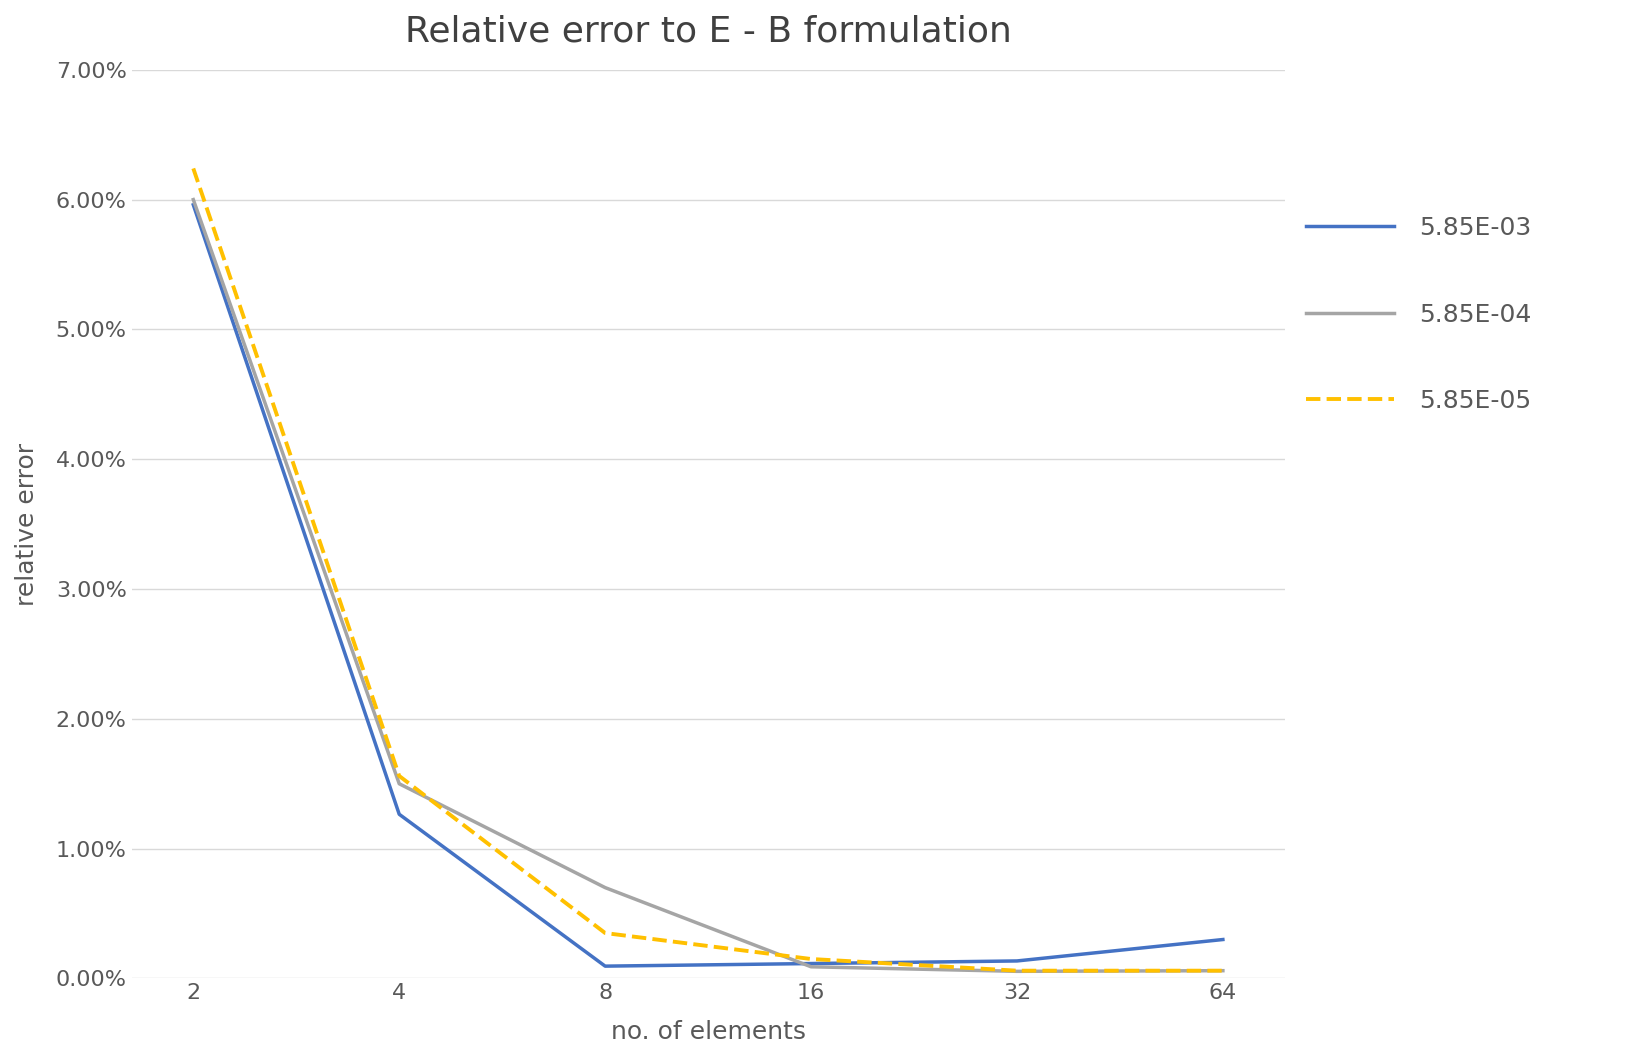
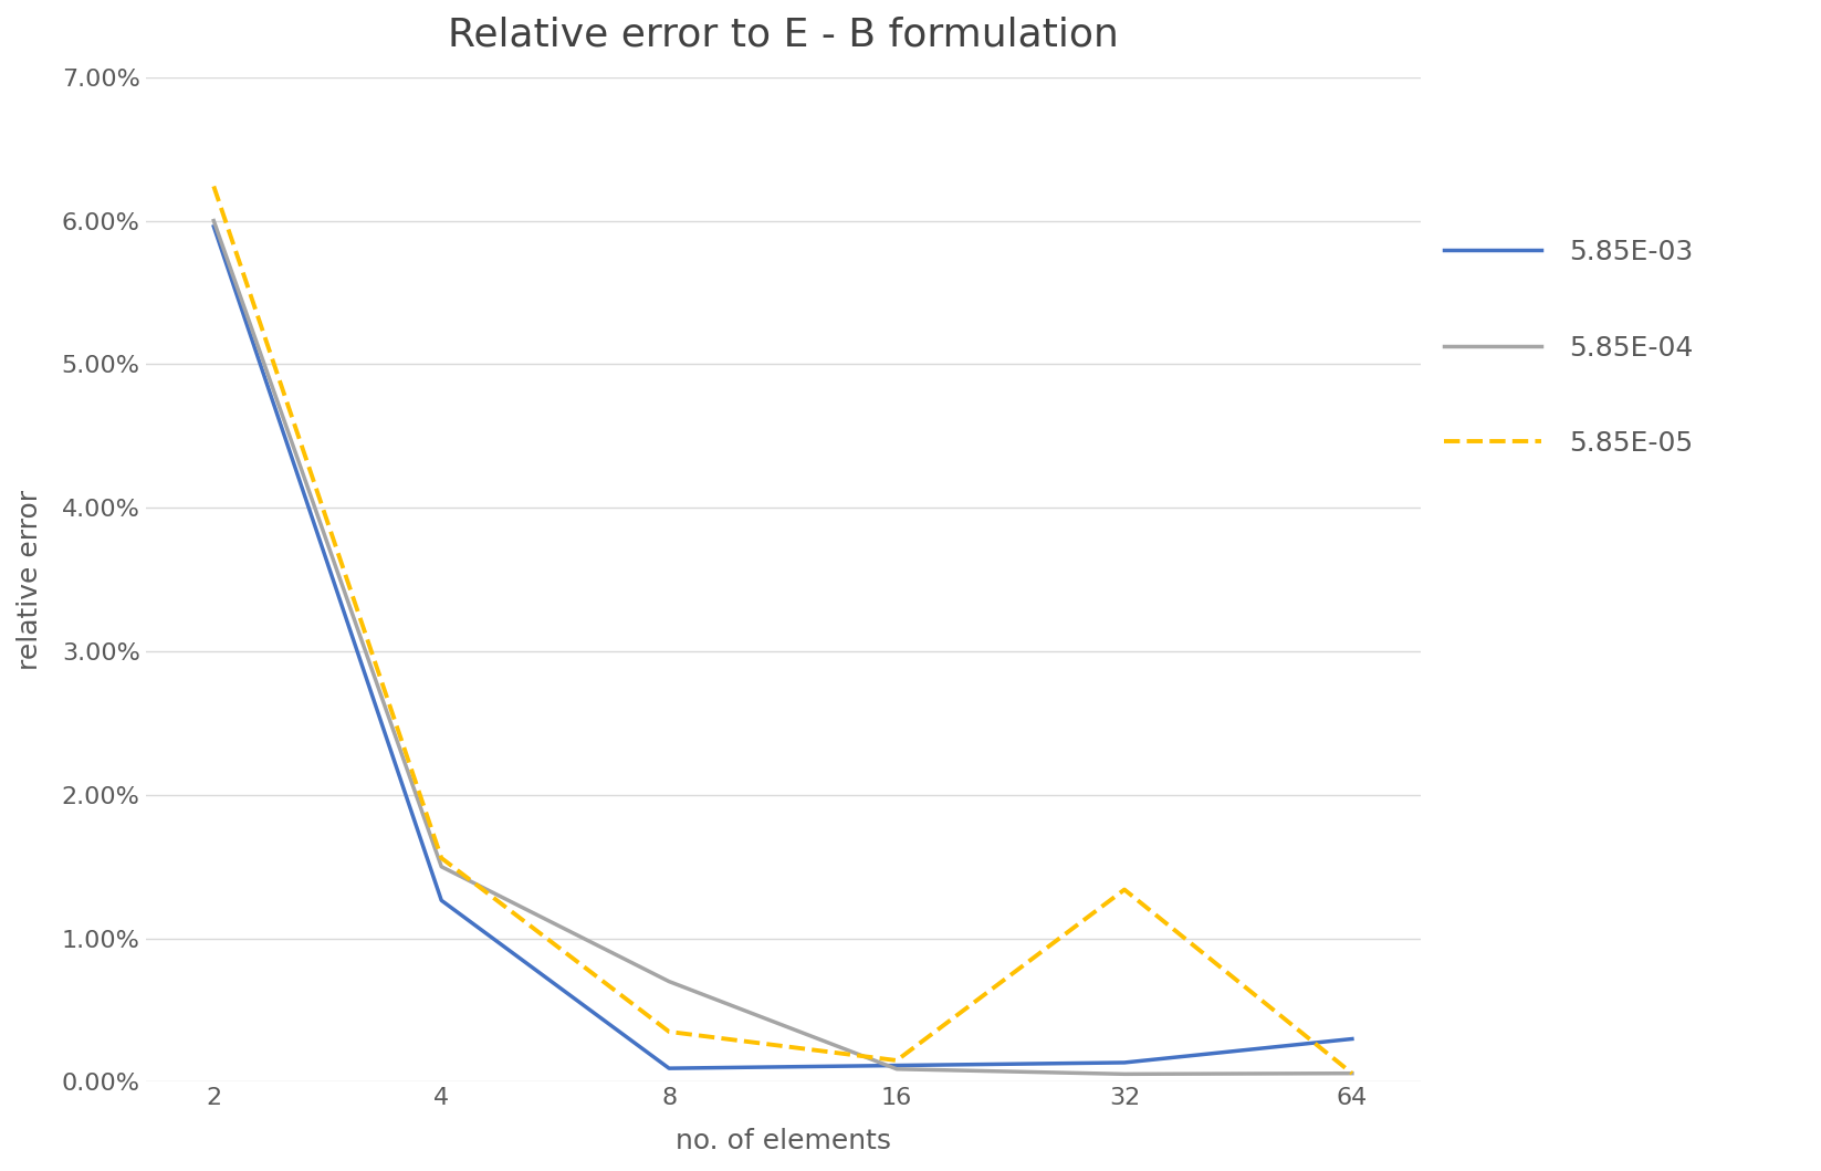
5.85E-05/32: 0.06% -> 1.34%
